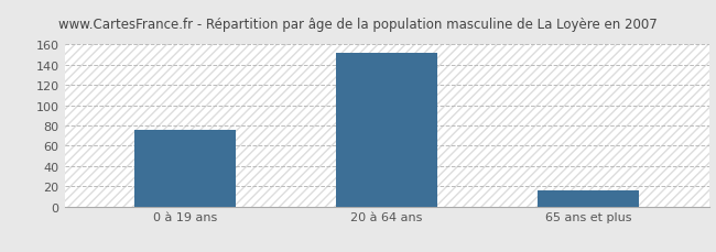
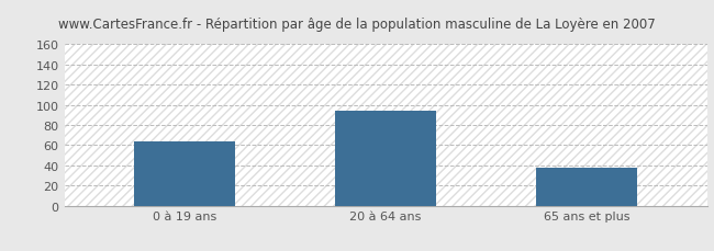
0 à 19 ans: 76 -> 64
20 à 64 ans: 152 -> 94
65 ans et plus: 16 -> 38
